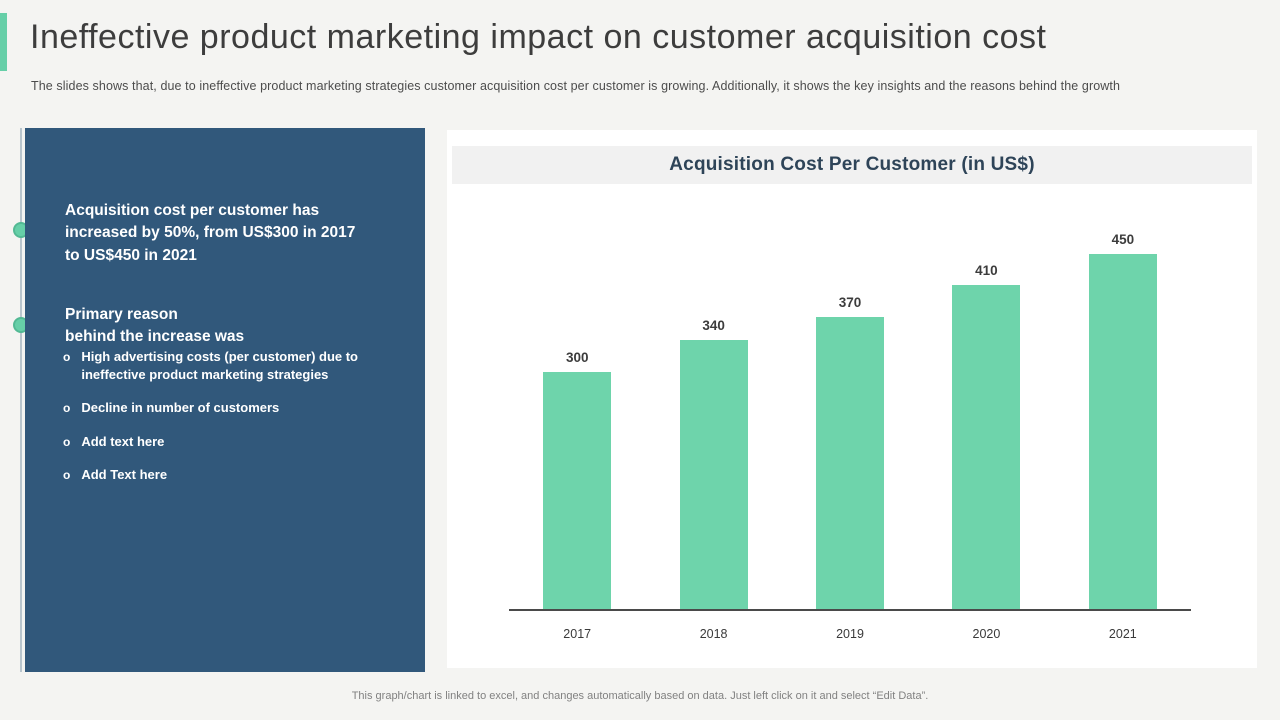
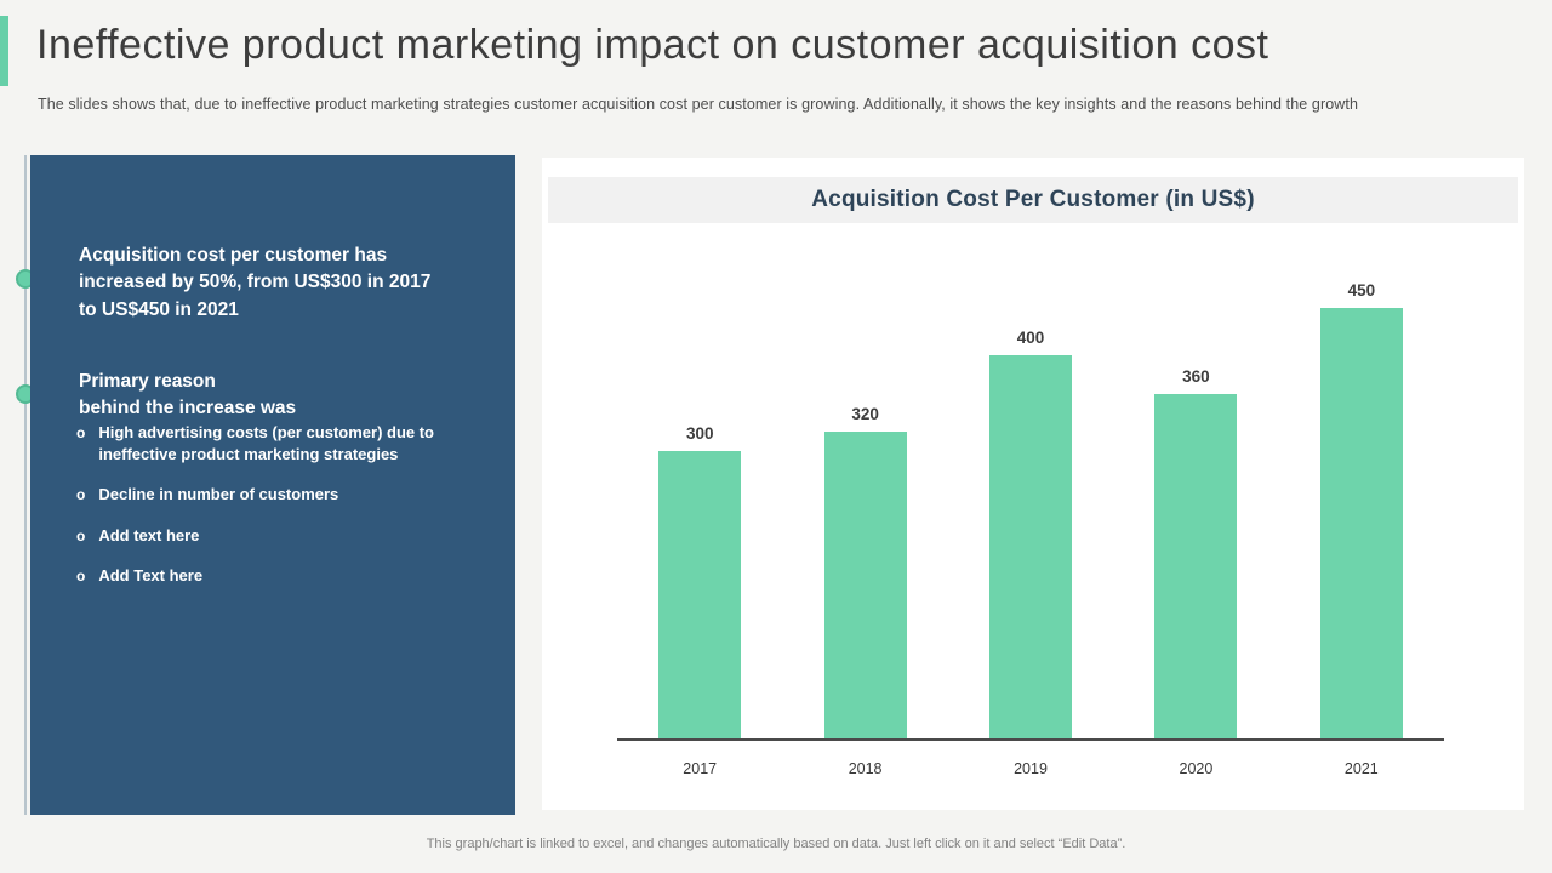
2018: 340 -> 320
2019: 370 -> 400
2020: 410 -> 360
